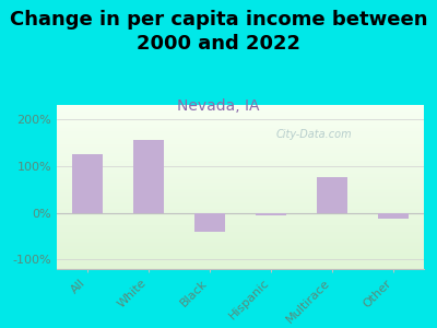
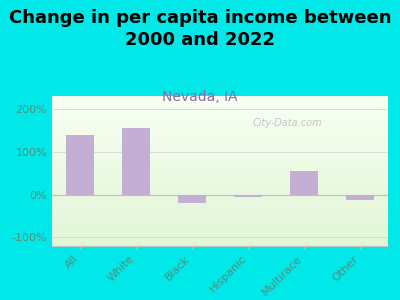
All: 125% -> 140%
Black: -40% -> -20%
Multirace: 75% -> 55%
